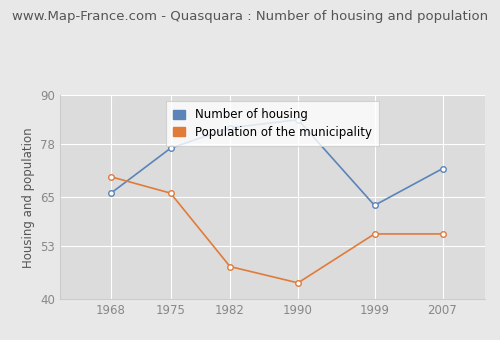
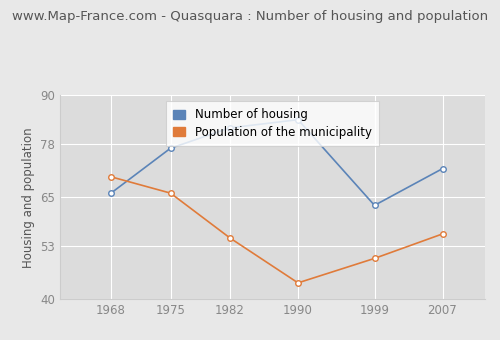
Population of the municipality/1982: 48 -> 55
Population of the municipality/1999: 56 -> 50
